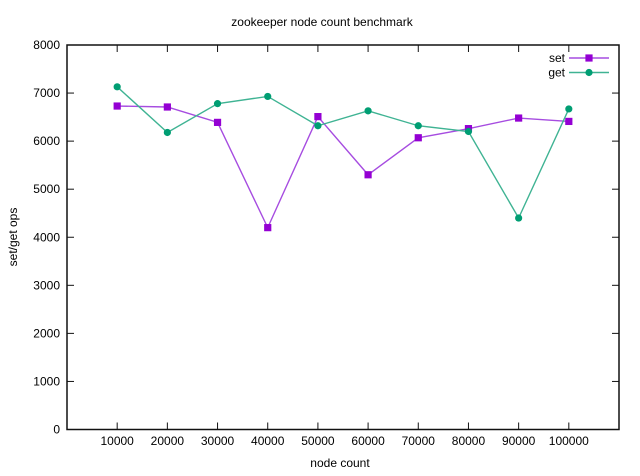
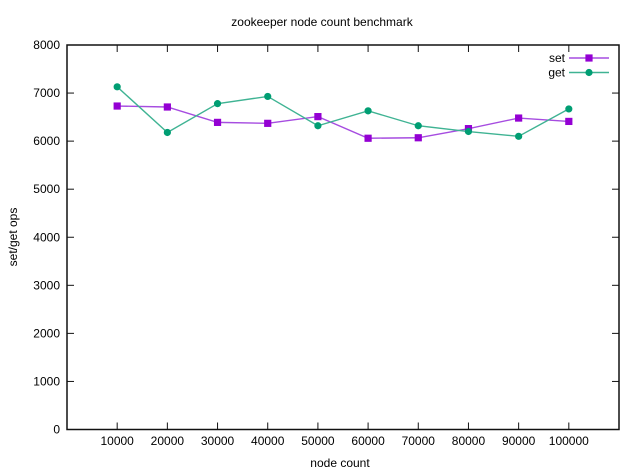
set/40000: 4200 -> 6400
set/60000: 5300 -> 6100
get/90000: 4400 -> 6100
